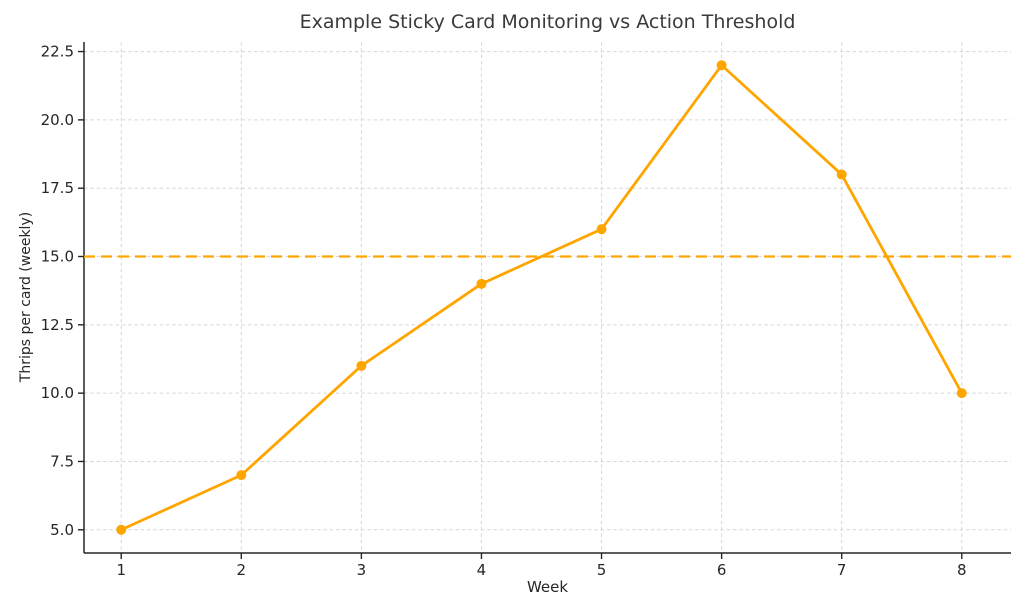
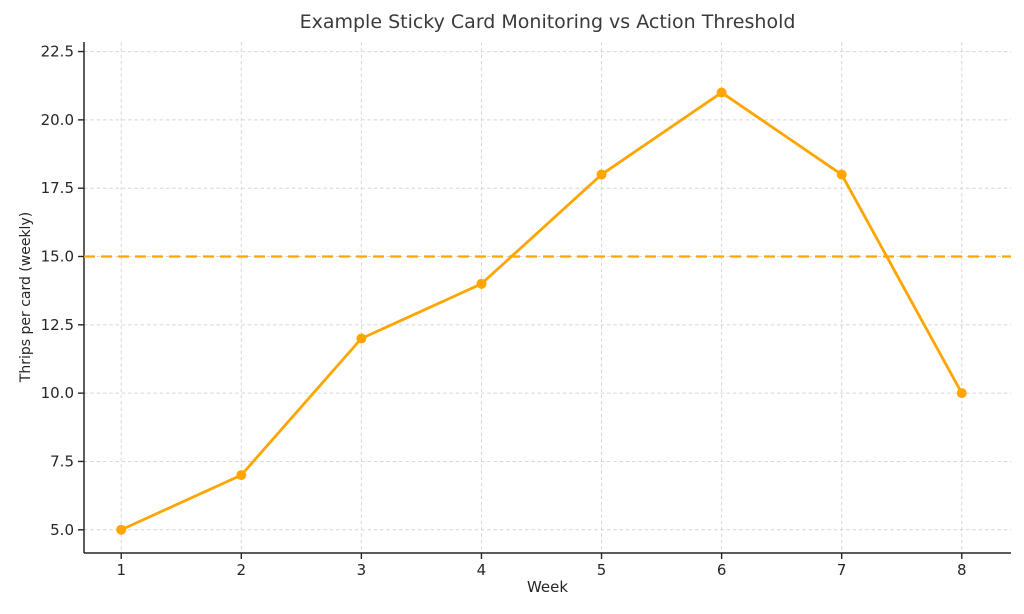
3: 11 -> 12
5: 16 -> 18
6: 22 -> 21
